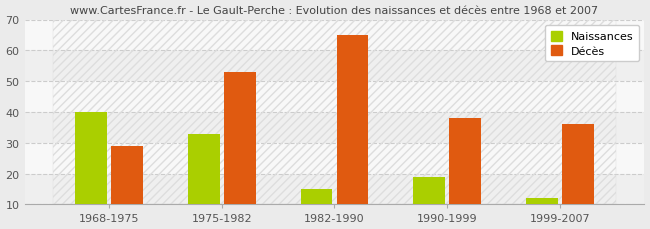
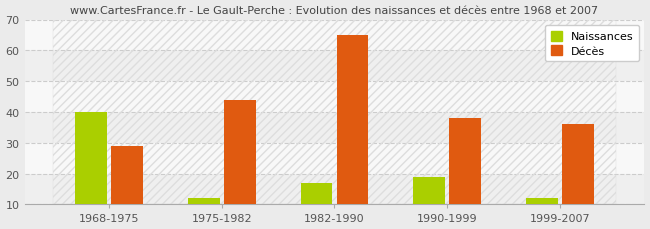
Naissances/1975-1982: 33 -> 12
Décès/1975-1982: 53 -> 44
Naissances/1982-1990: 15 -> 17
